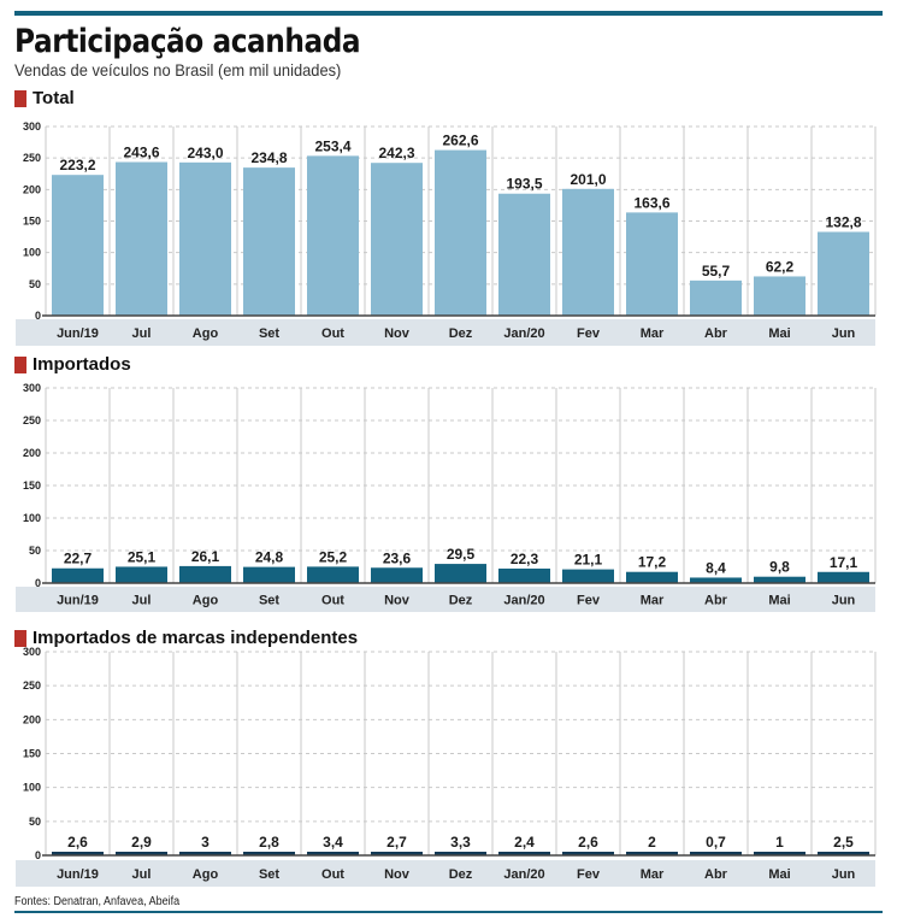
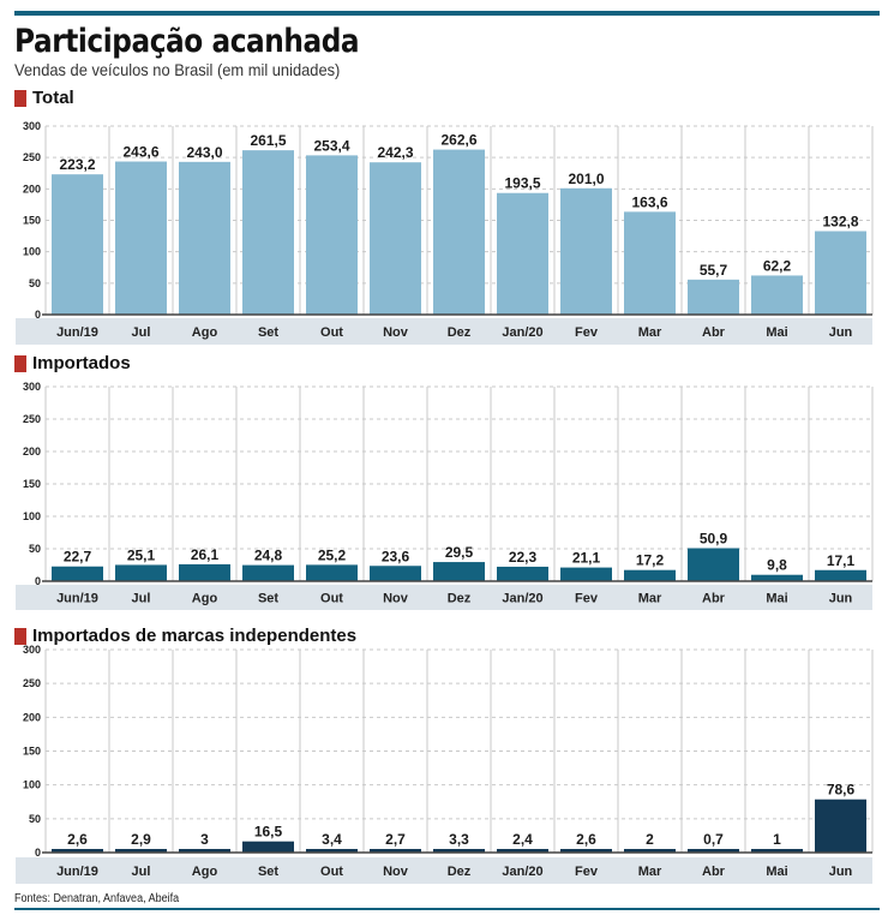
Total/Set: 234,8 -> 261,5
Importados/Abr: 8,4 -> 50,9
Importados de marcas independentes/Set: 2,8 -> 16,5
Importados de marcas independentes/Jun: 2,5 -> 78,6
